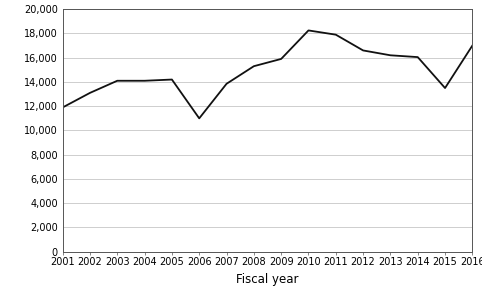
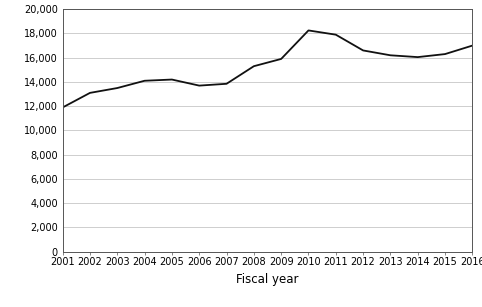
2003: 14,100 -> 13,500
2006: 11,000 -> 13,700
2015: 13,500 -> 16,300
